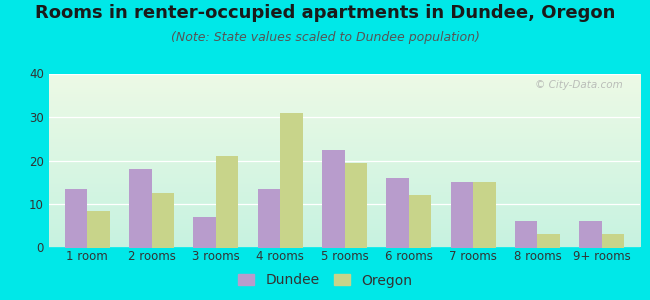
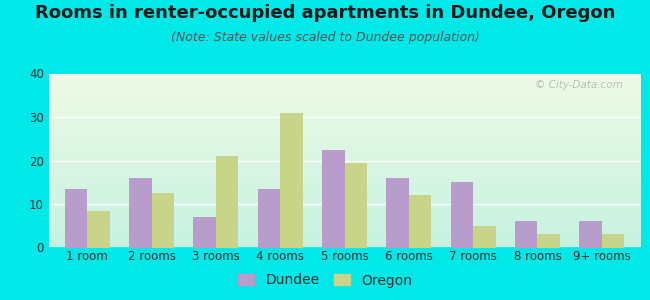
Dundee/2 rooms: 18.0 -> 16.0
Oregon/7 rooms: 15.0 -> 5.0
